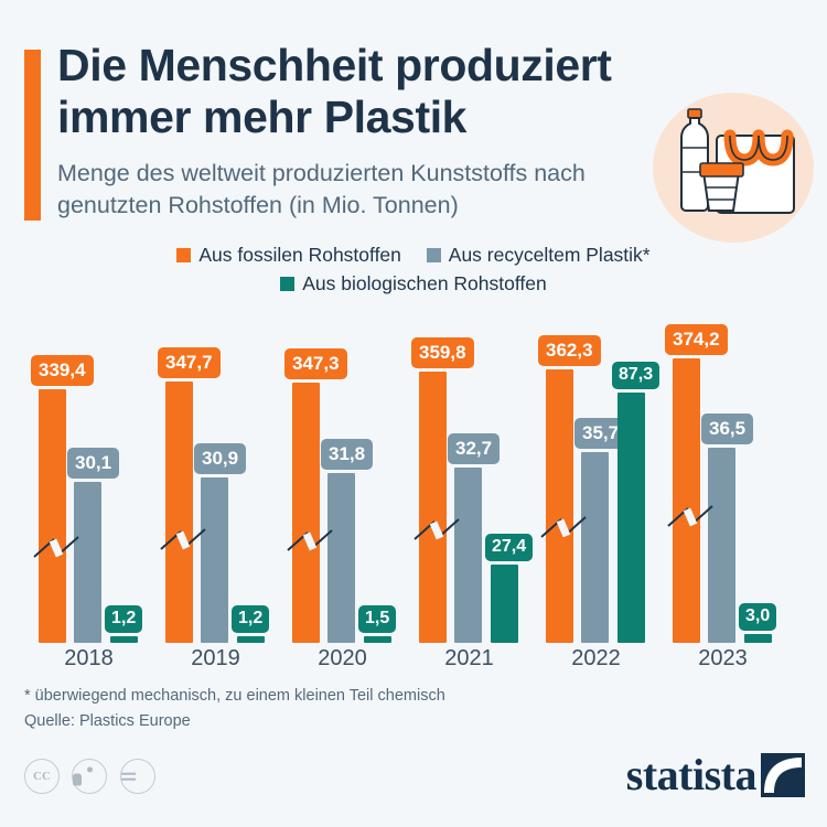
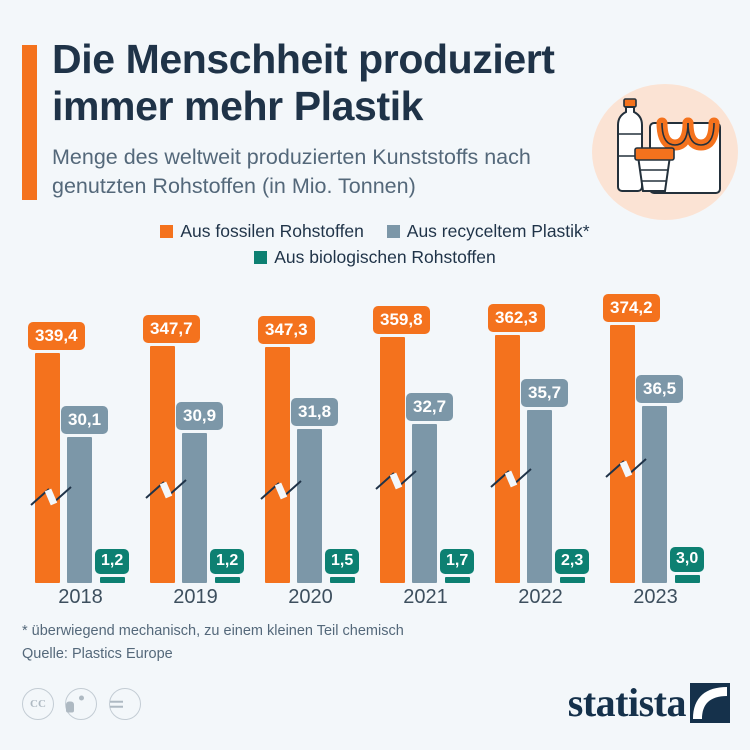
Aus biologischen Rohstoffen/2021: 27,4 -> 1,7
Aus biologischen Rohstoffen/2022: 87,3 -> 2,3
